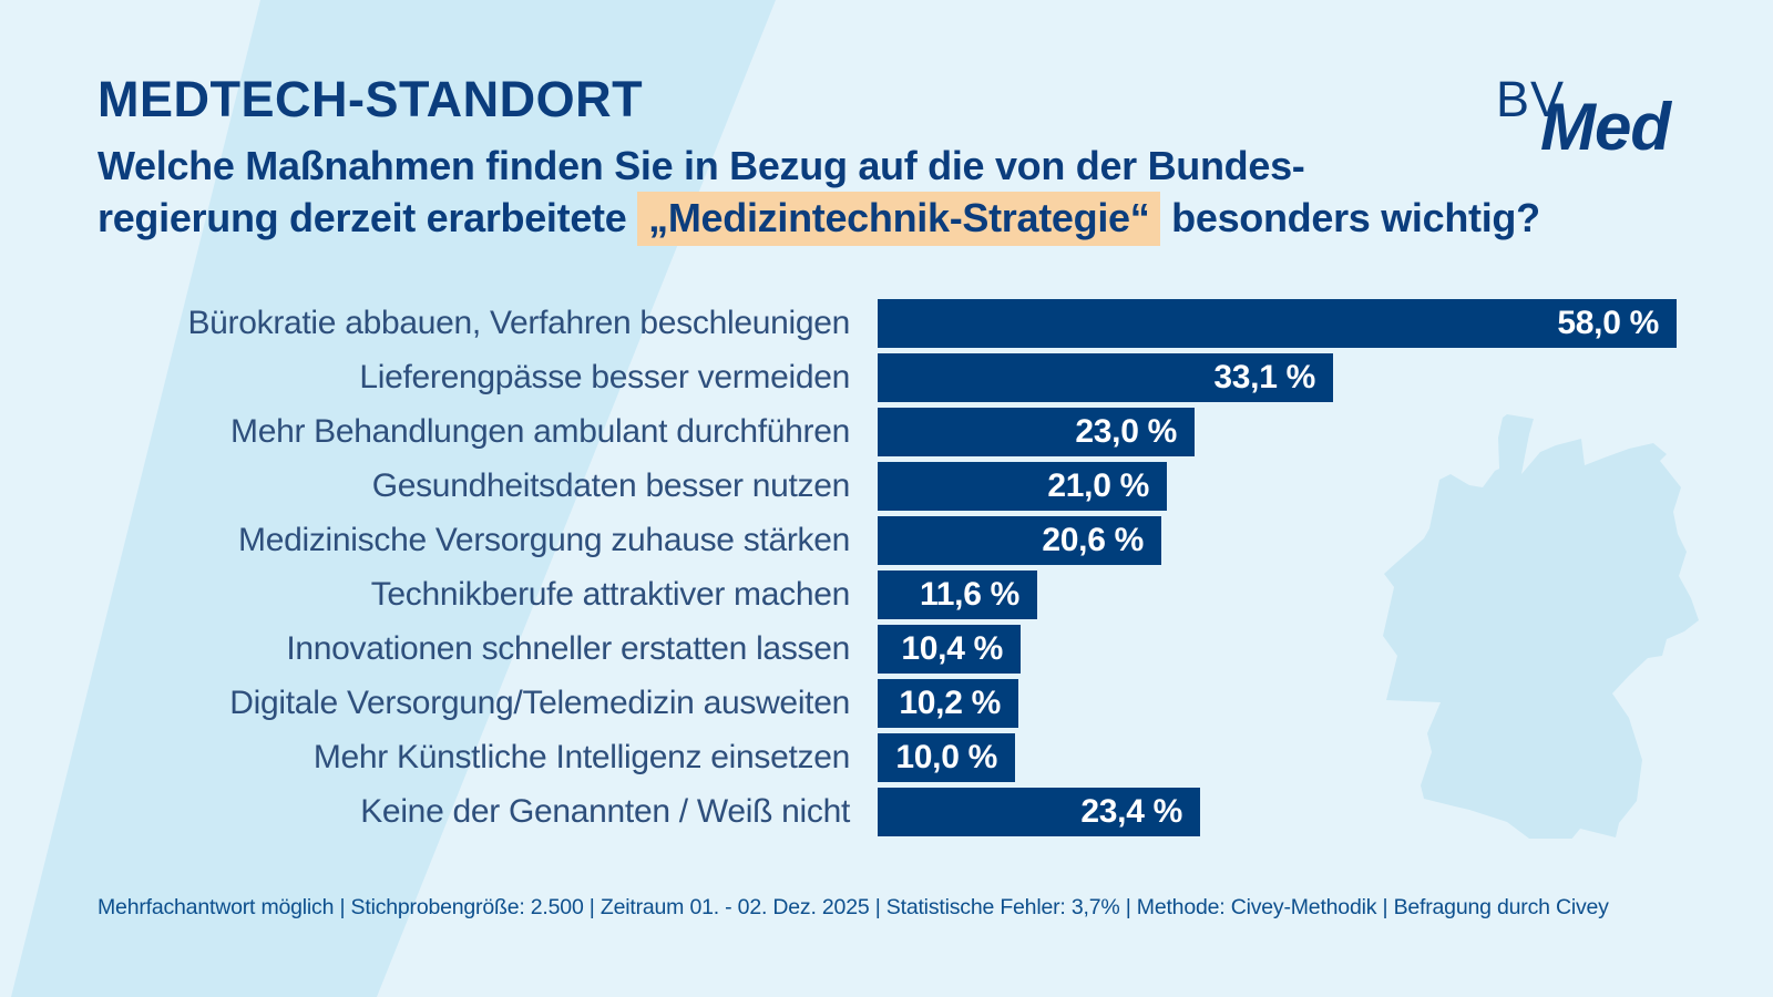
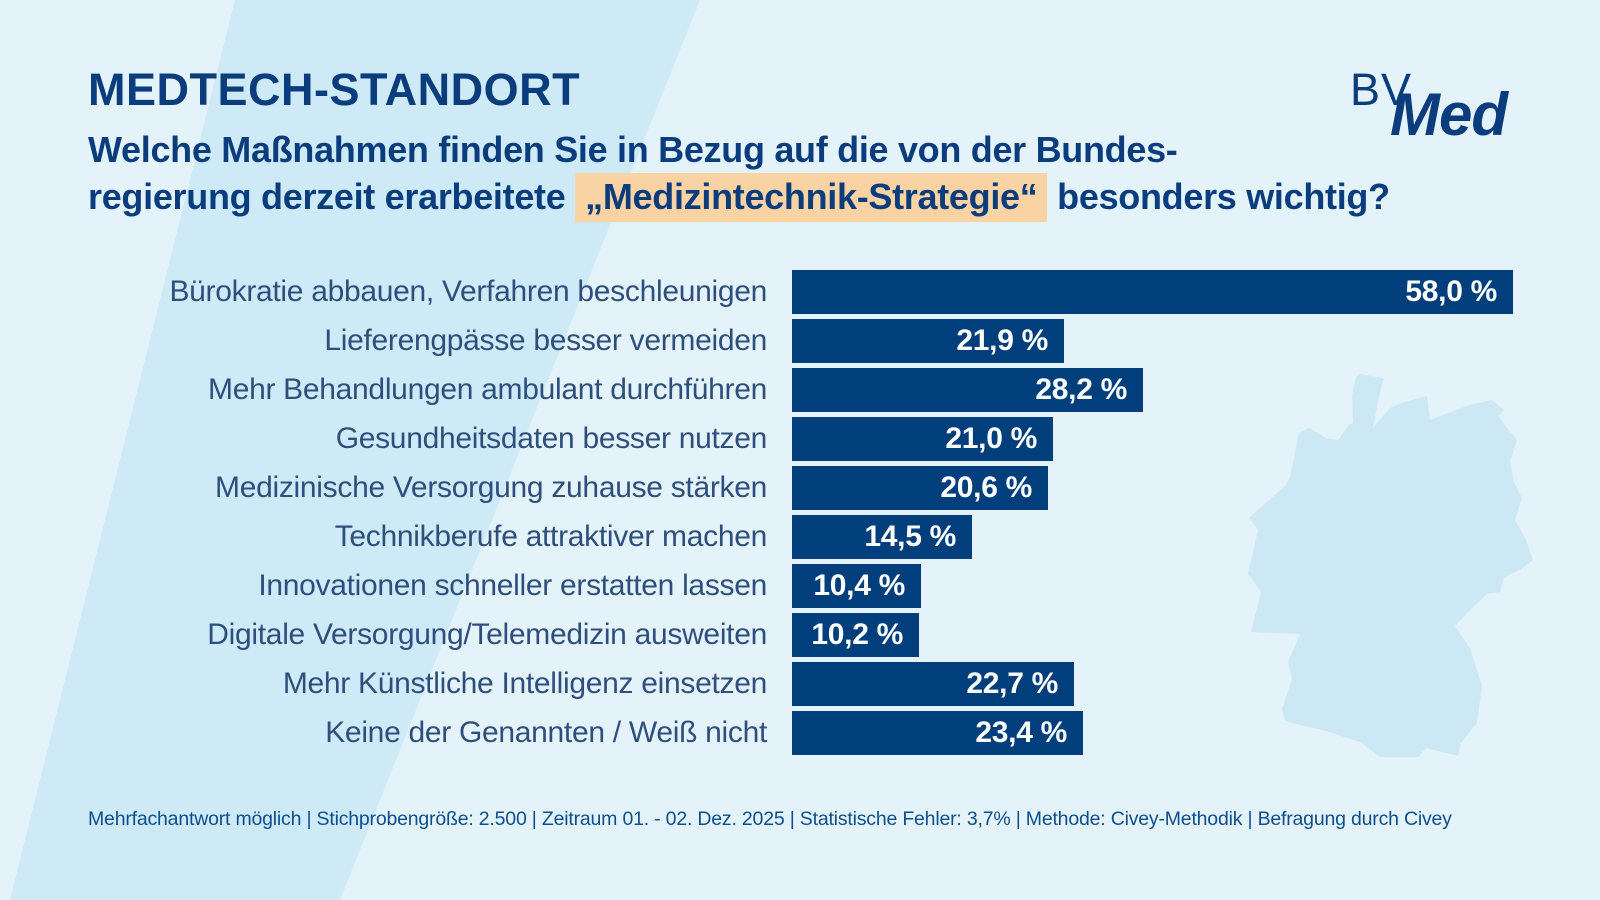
Lieferengpässe besser vermeiden: 33,1 -> 21,9
Mehr Behandlungen ambulant durchführen: 23,0 -> 28,2
Technikberufe attraktiver machen: 11,6 -> 14,5
Mehr Künstliche Intelligenz einsetzen: 10,0 -> 22,7
